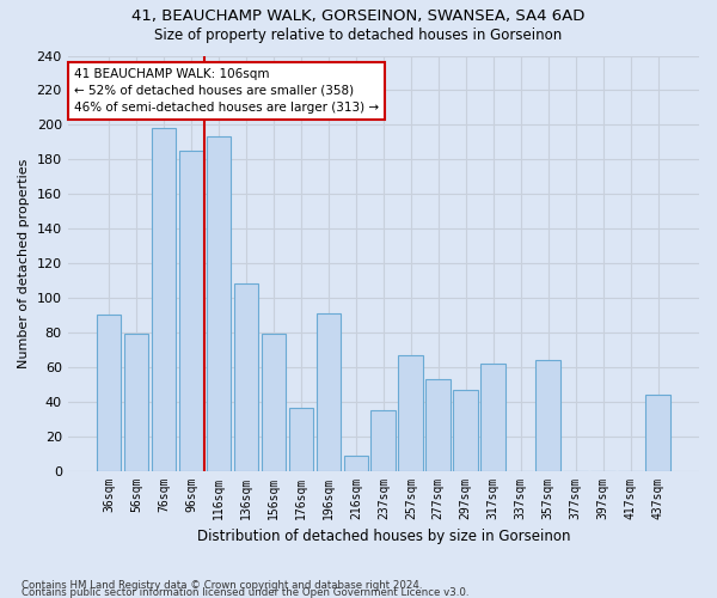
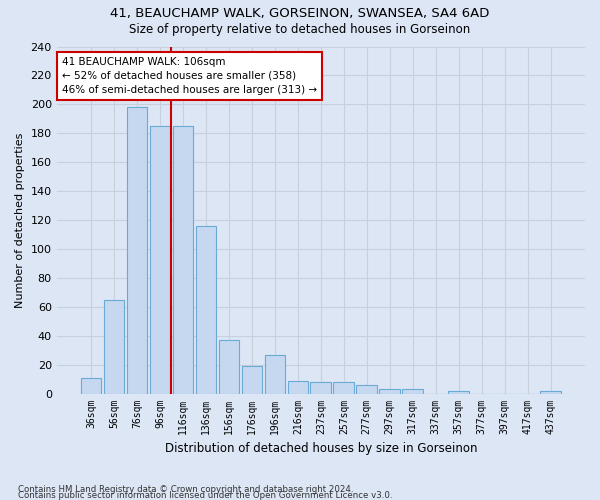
36sqm: 90 -> 11
56sqm: 79 -> 65
116sqm: 193 -> 185
136sqm: 108 -> 116
156sqm: 79 -> 37
176sqm: 36 -> 19
196sqm: 91 -> 27
237sqm: 35 -> 8
257sqm: 67 -> 8
277sqm: 53 -> 6
297sqm: 47 -> 3
317sqm: 62 -> 3
357sqm: 64 -> 2
437sqm: 44 -> 2
